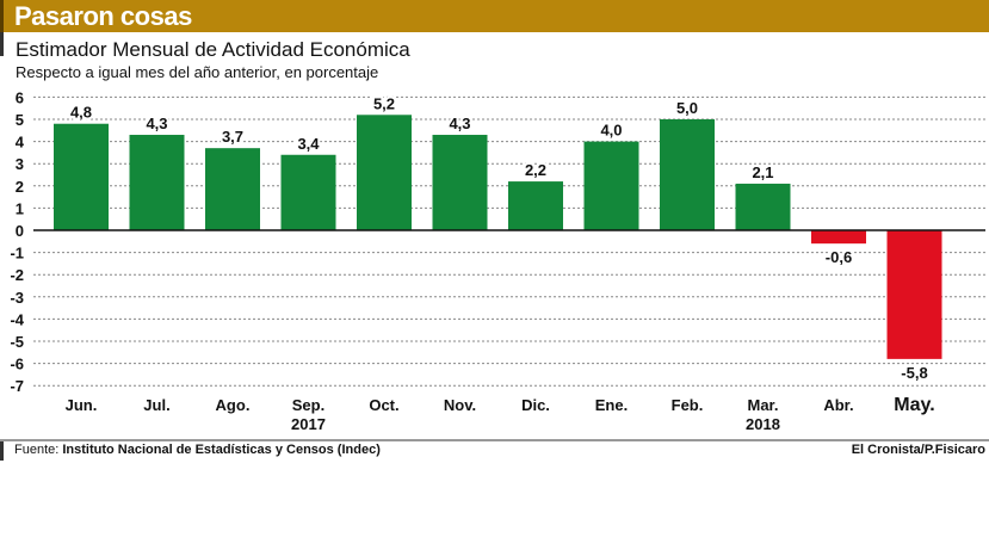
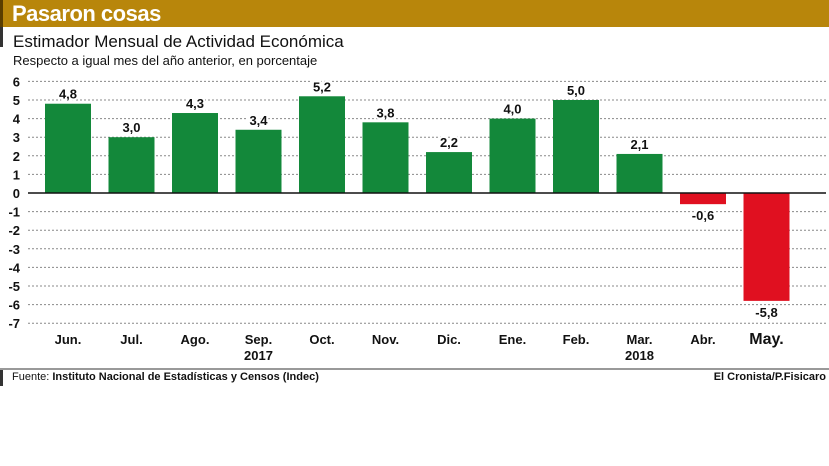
Jul.: 4,3 -> 3,0
Ago.: 3,7 -> 4,3
Nov.: 4,3 -> 3,8
